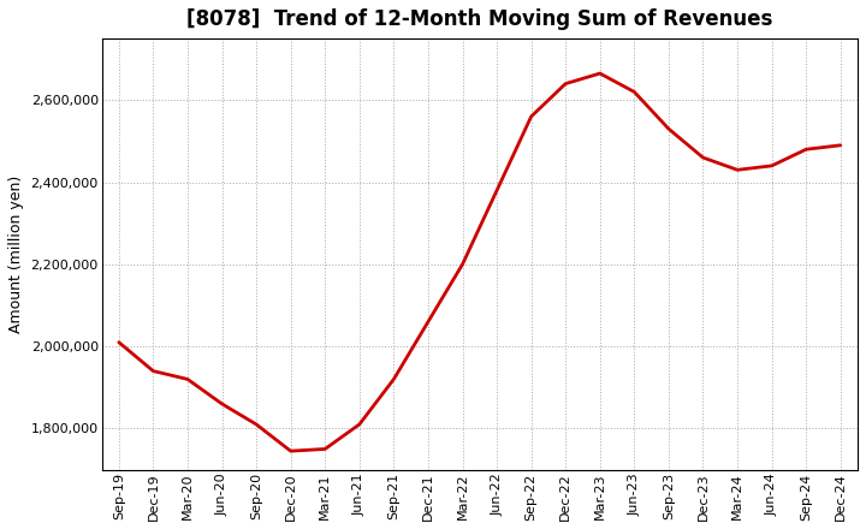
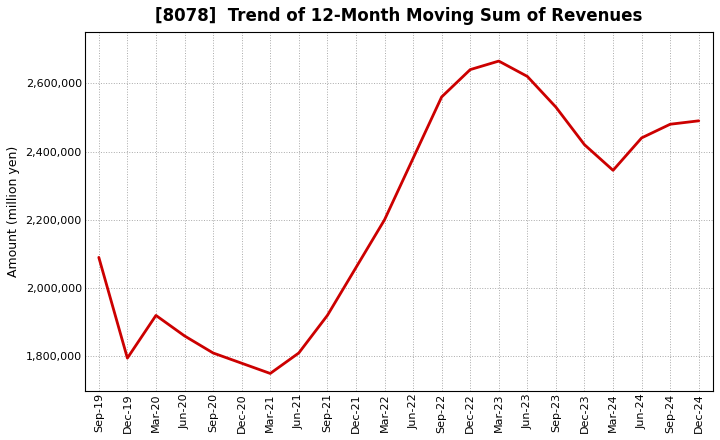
Sep-19: 2,010,000 -> 2,090,000
Dec-19: 1,940,000 -> 1,795,000
Dec-20: 1,745,000 -> 1,780,000
Dec-23: 2,460,000 -> 2,420,000
Mar-24: 2,430,000 -> 2,345,000
